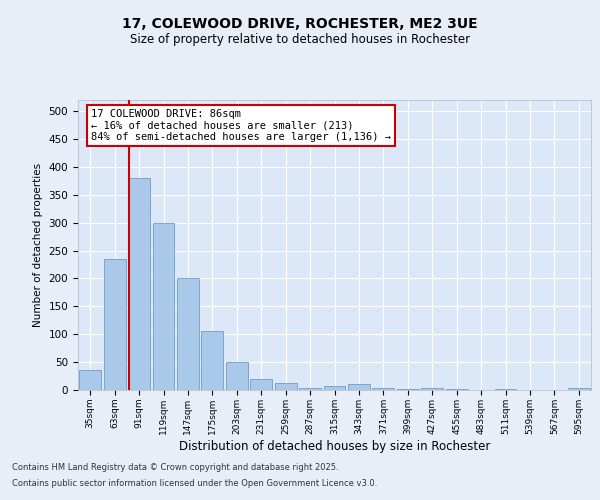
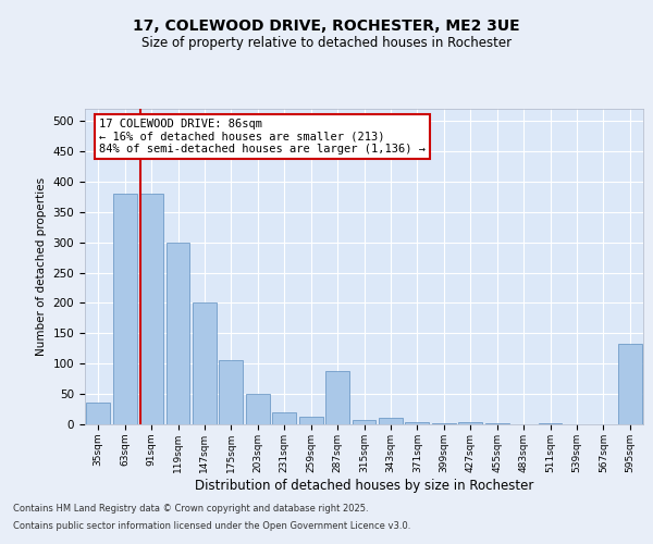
63sqm: 235 -> 380
287sqm: 4 -> 88
595sqm: 3 -> 132
